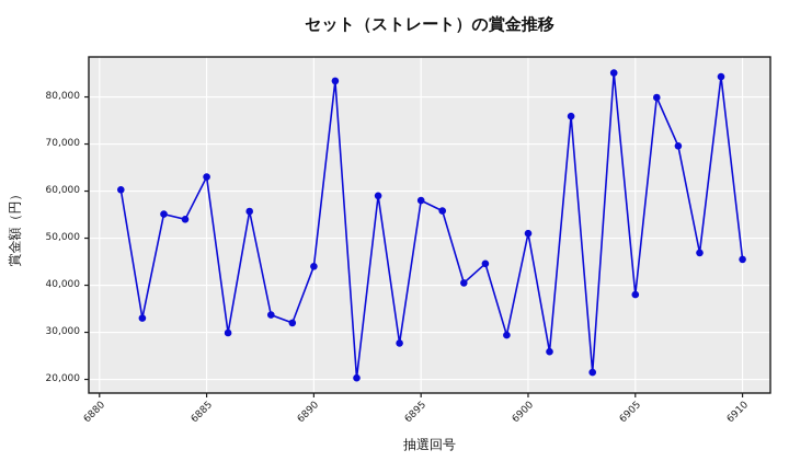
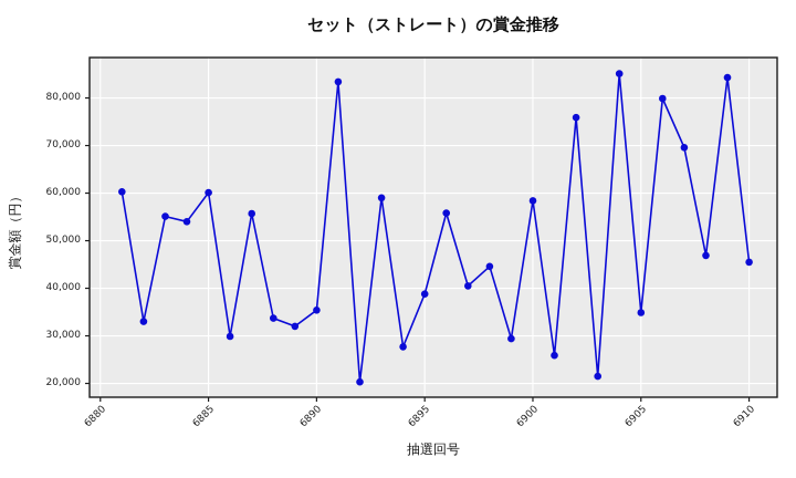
6885: 63000 -> 60000
6890: 44000 -> 35000
6895: 58000 -> 39000
6900: 51000 -> 58000
6905: 38000 -> 35000
